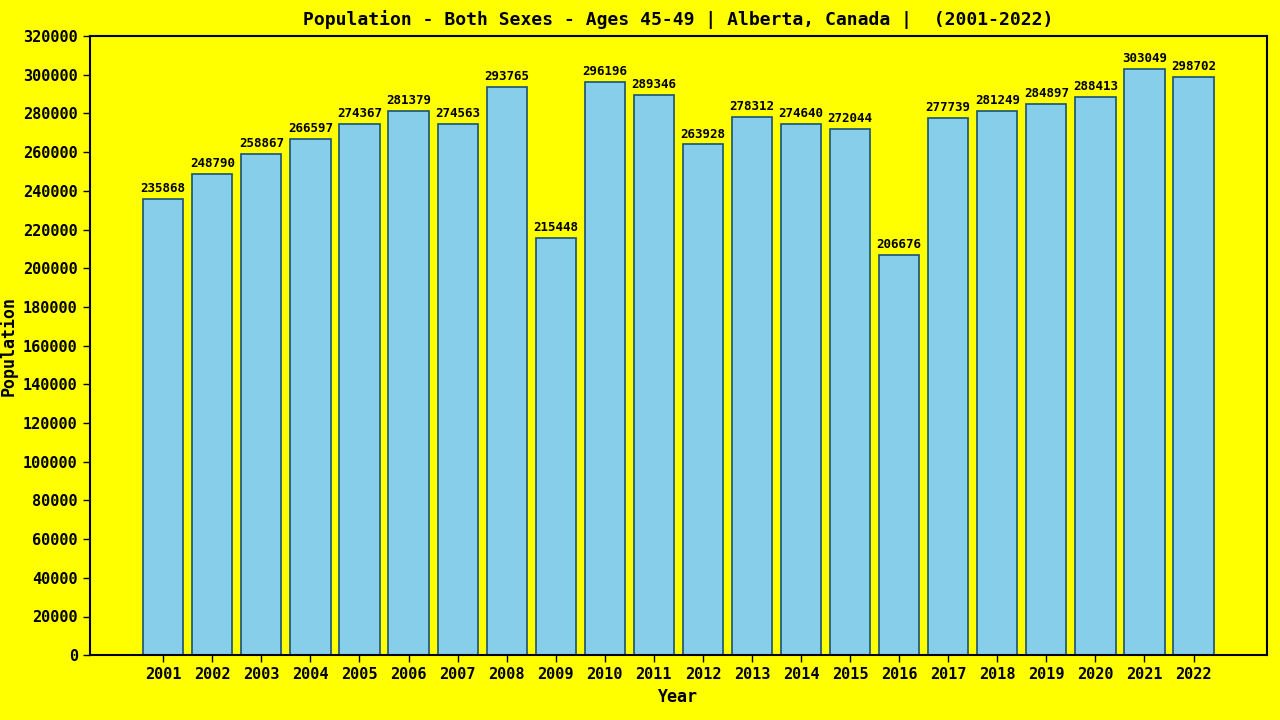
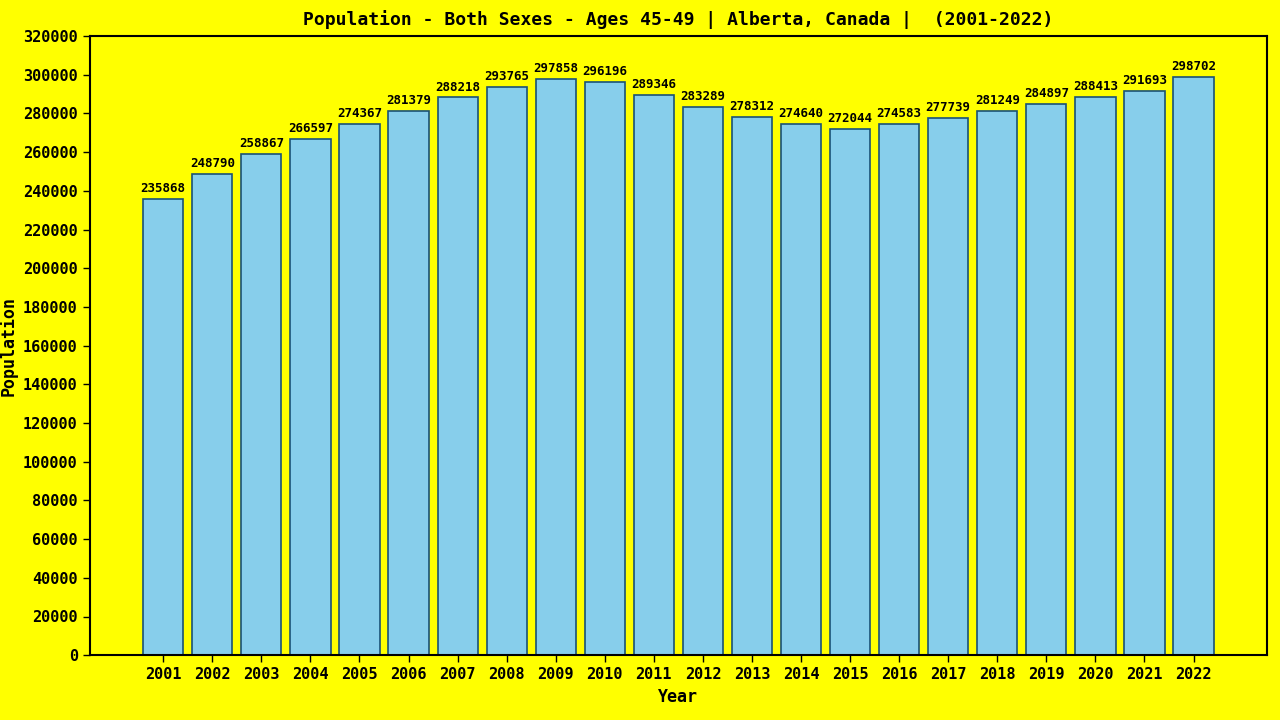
2007: 274563 -> 288218
2009: 215448 -> 297858
2012: 263928 -> 283289
2016: 206676 -> 274583
2021: 303049 -> 291693
